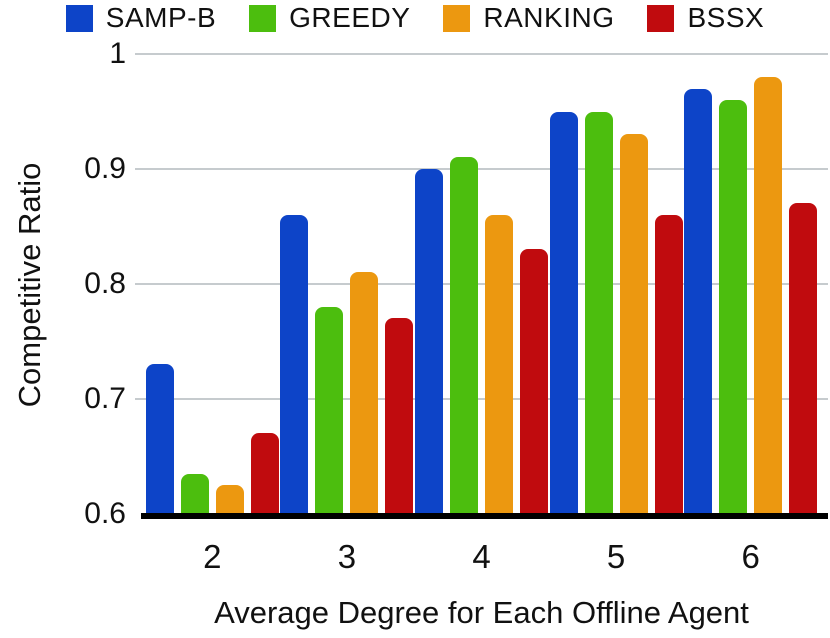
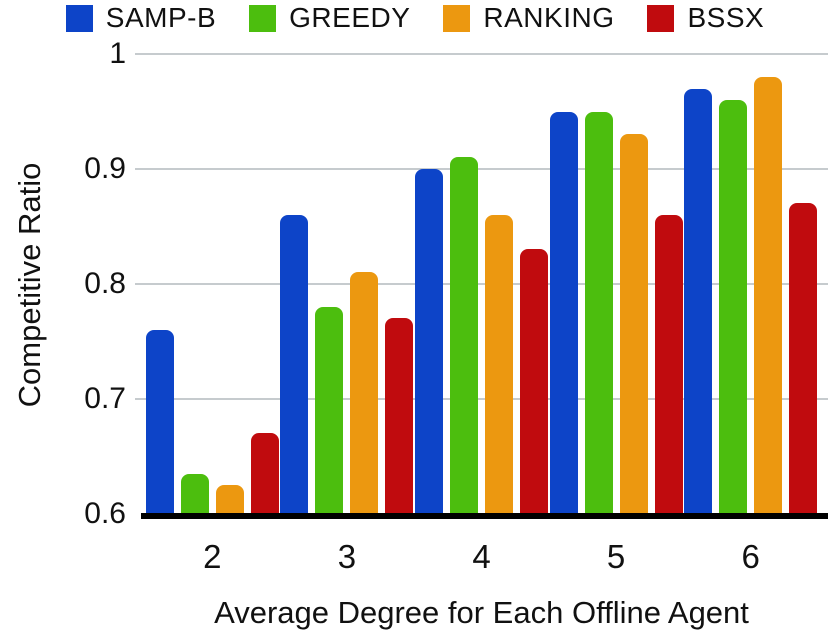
SAMP-B/2: 0.73 -> 0.76
